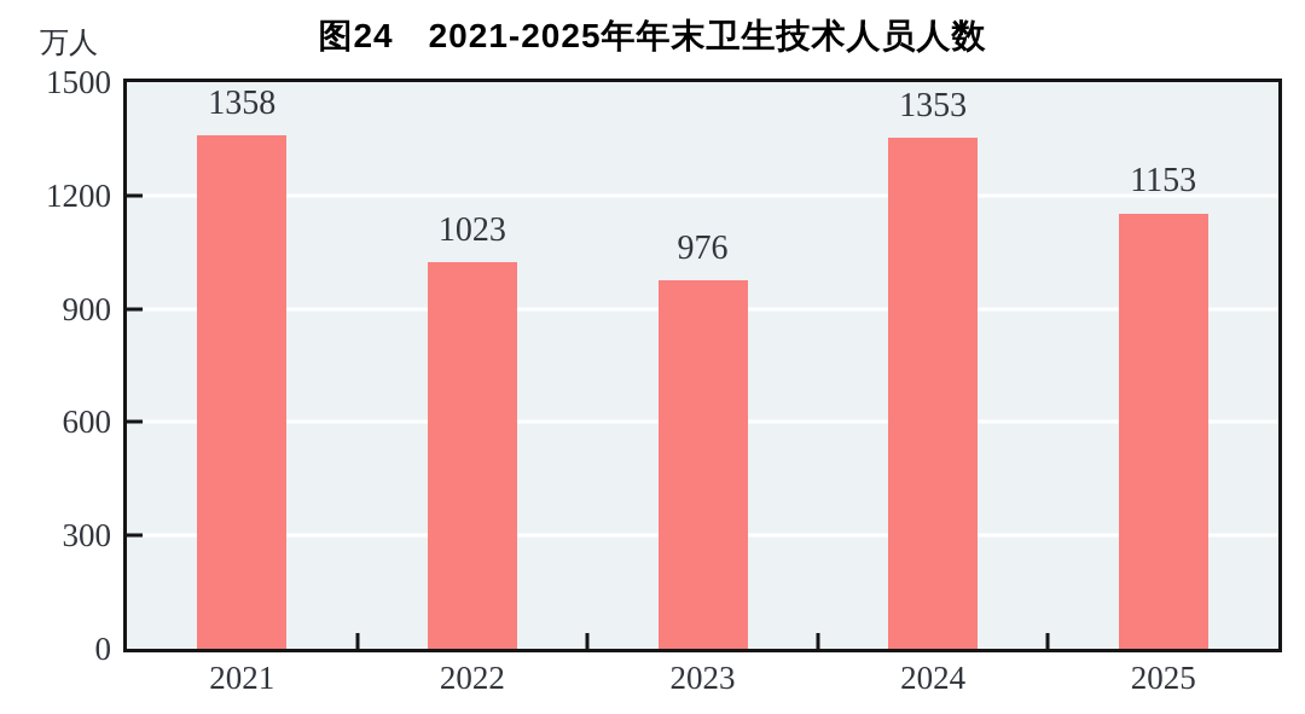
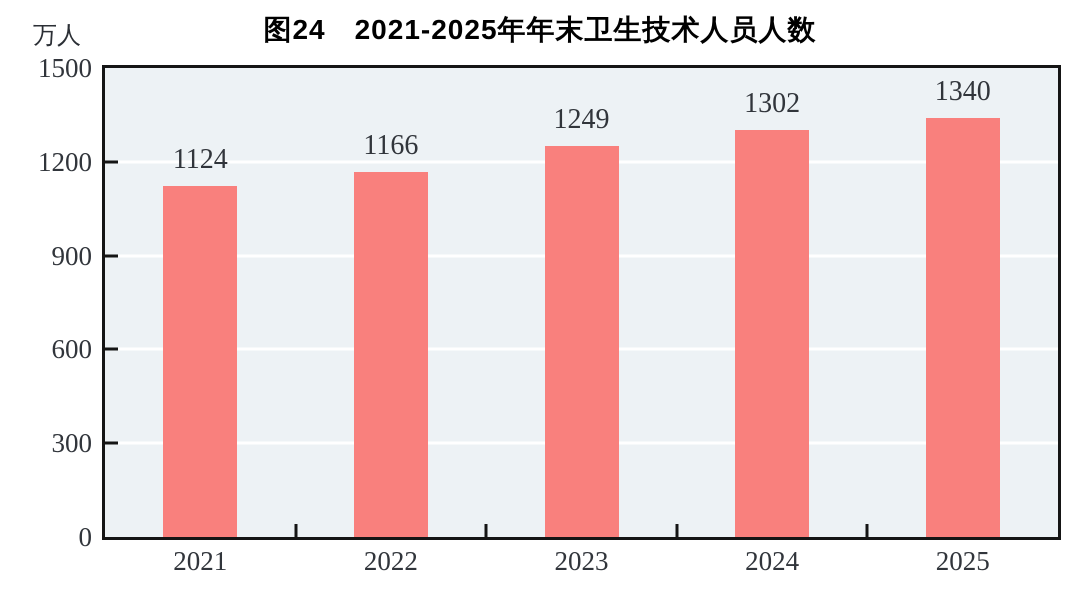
2021: 1358 -> 1124
2022: 1023 -> 1166
2023: 976 -> 1249
2024: 1353 -> 1302
2025: 1153 -> 1340
